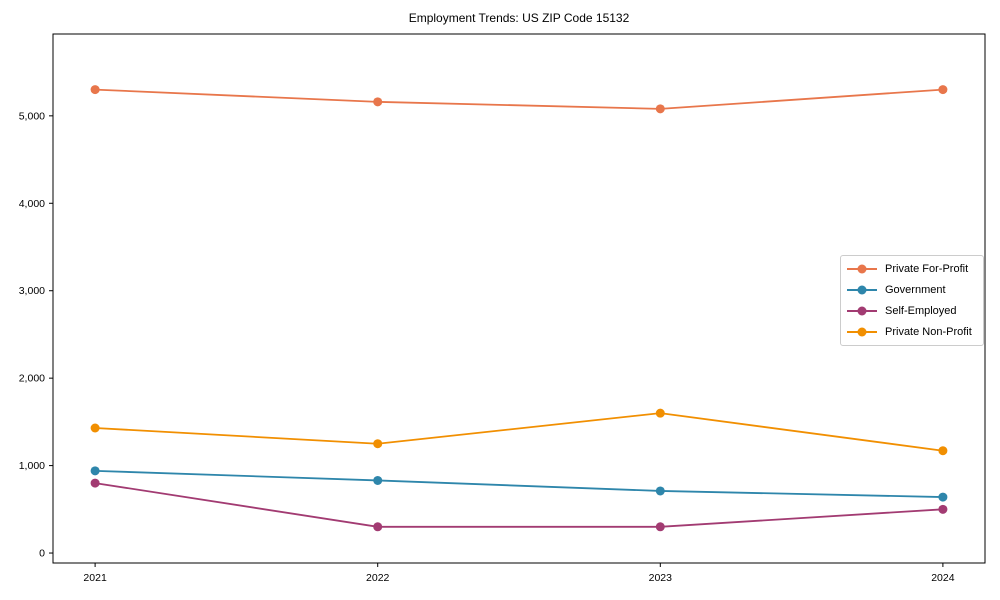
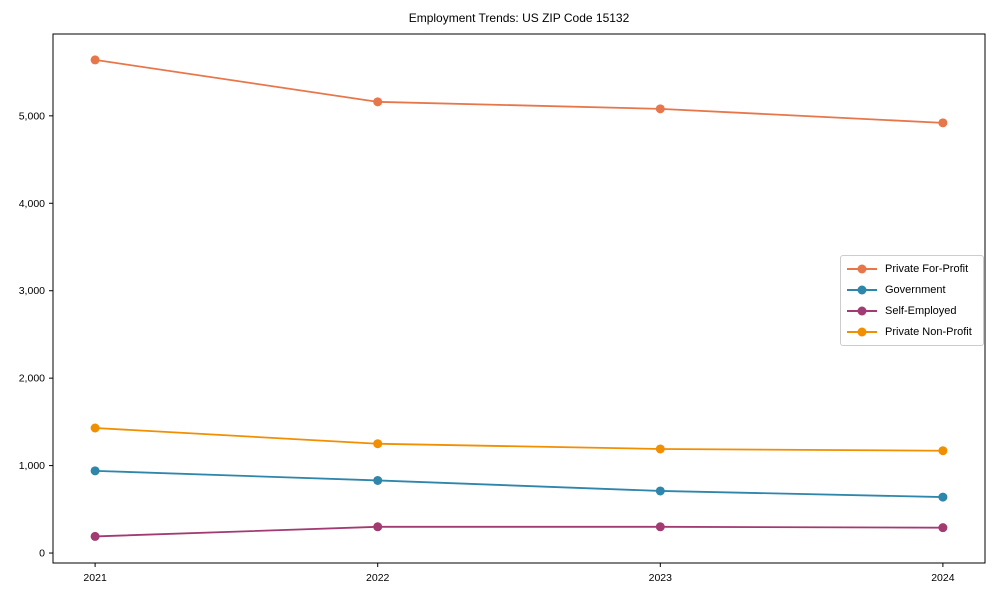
Private For-Profit/2021: 5300 -> 5600
Self-Employed/2021: 800 -> 200
Private Non-Profit/2023: 1600 -> 1200
Private For-Profit/2024: 5300 -> 4900
Self-Employed/2024: 500 -> 300
